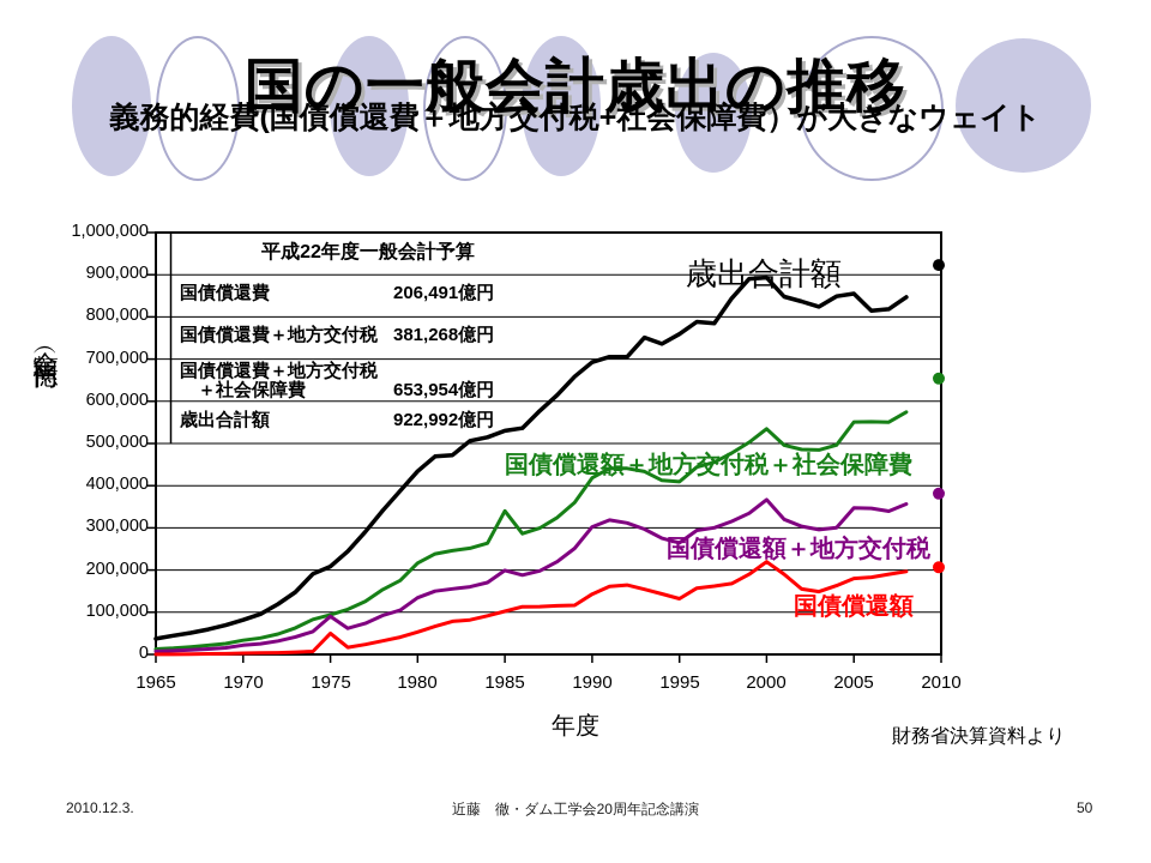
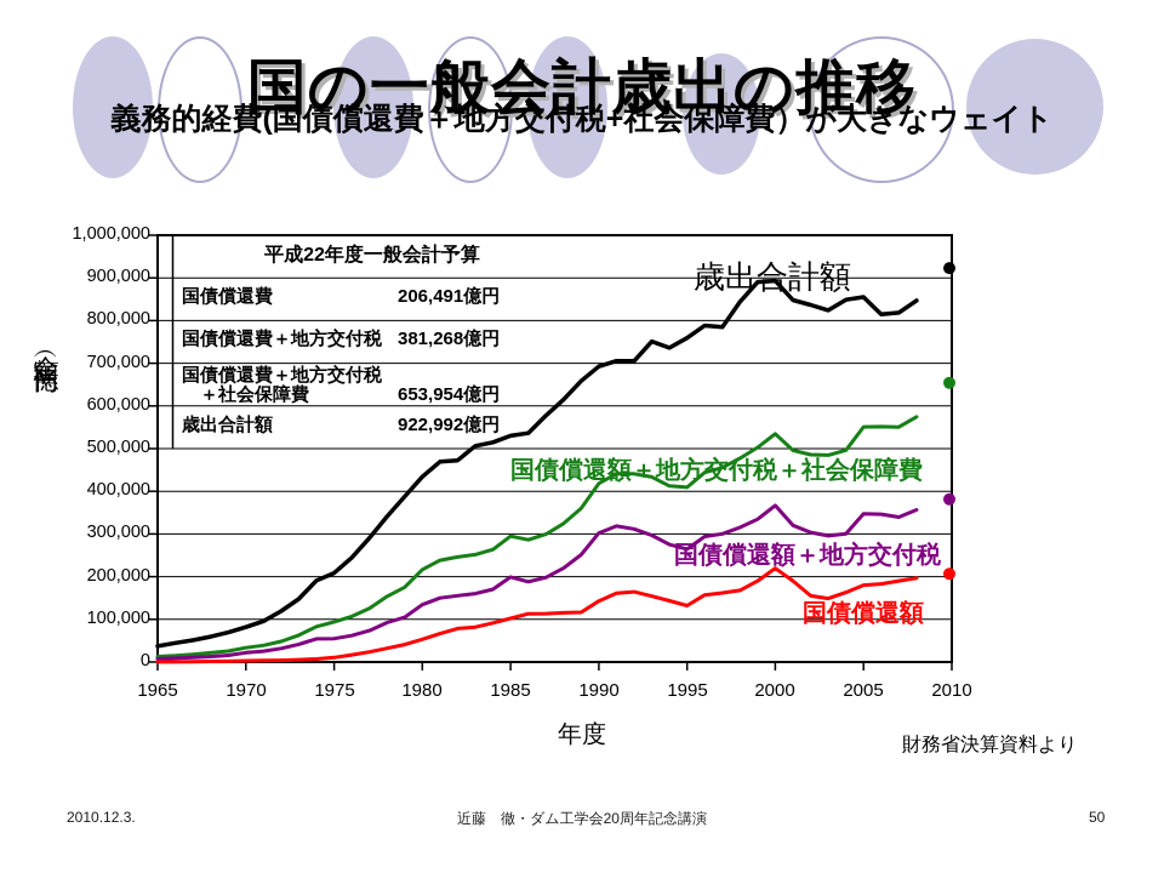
国債償還額＋地方交付税/1975: 90000 -> 50000
国債償還額/1975: 50000 -> 10000
国債償還額＋地方交付税＋社会保障費/1985: 340000 -> 290000
